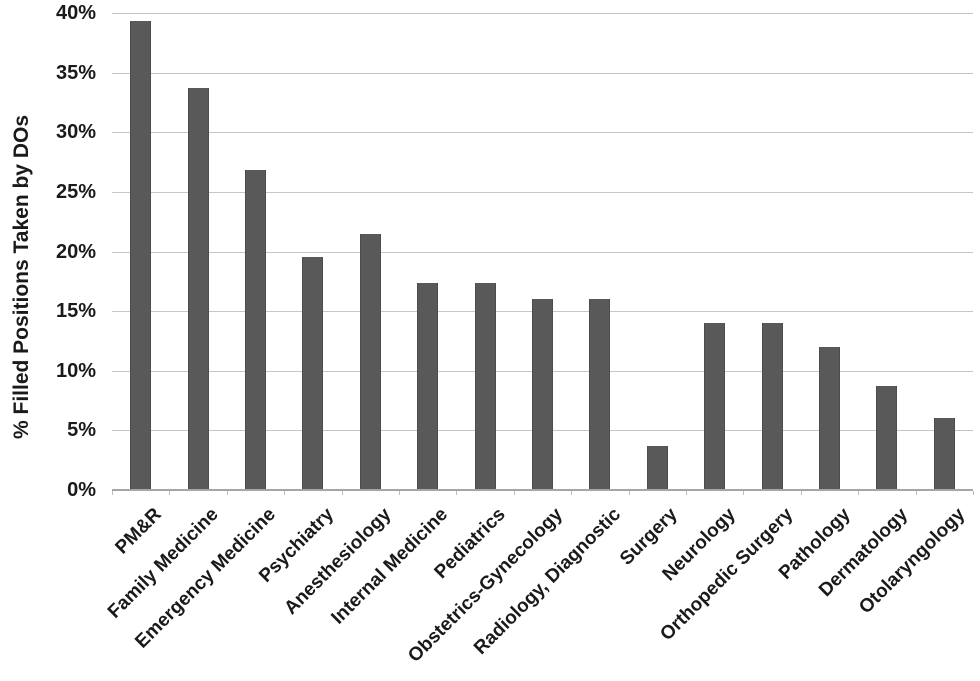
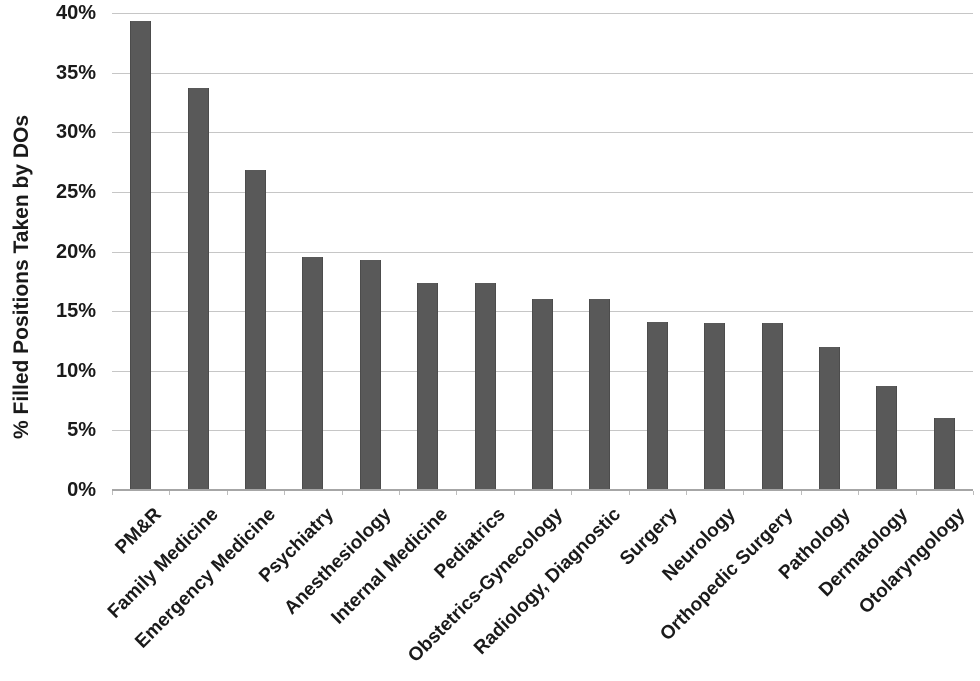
Anesthesiology: 21.5% -> 19.3%
Surgery: 3.7% -> 14.1%
